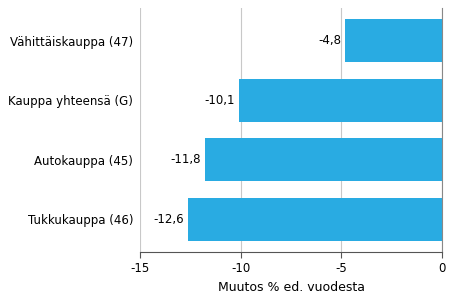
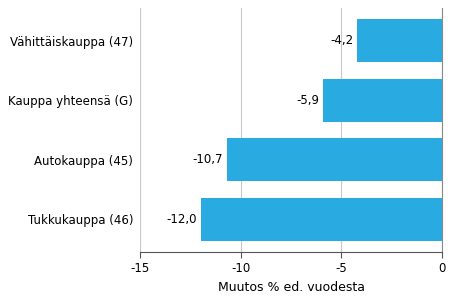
Vähittäiskauppa (47): -4,8 -> -4,2
Kauppa yhteensä (G): -10,1 -> -5,9
Autokauppa (45): -11,8 -> -10,7
Tukkukauppa (46): -12,6 -> -12,0
